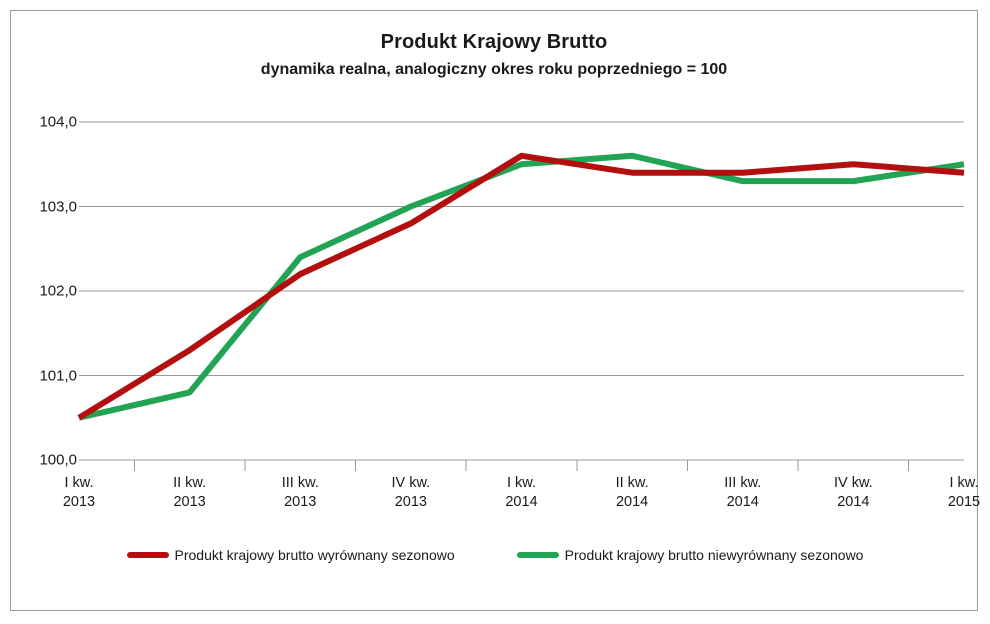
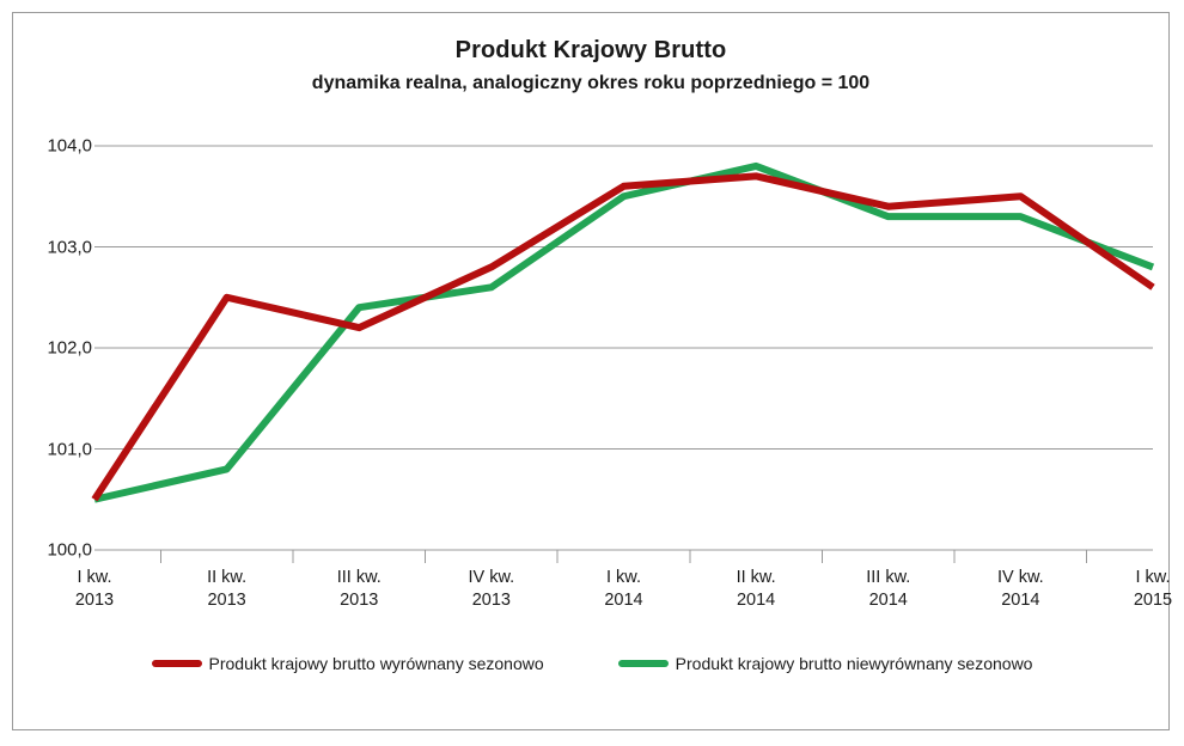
Produkt krajowy brutto wyrównany sezonowo/II kw. 2013: 101,3 -> 102,5
Produkt krajowy brutto niewyrównany sezonowo/IV kw. 2013: 103,0 -> 102,6
Produkt krajowy brutto wyrównany sezonowo/II kw. 2014: 103,4 -> 103,7
Produkt krajowy brutto niewyrównany sezonowo/II kw. 2014: 103,6 -> 103,8
Produkt krajowy brutto wyrównany sezonowo/I kw. 2015: 103,4 -> 102,6
Produkt krajowy brutto niewyrównany sezonowo/I kw. 2015: 103,5 -> 102,8
